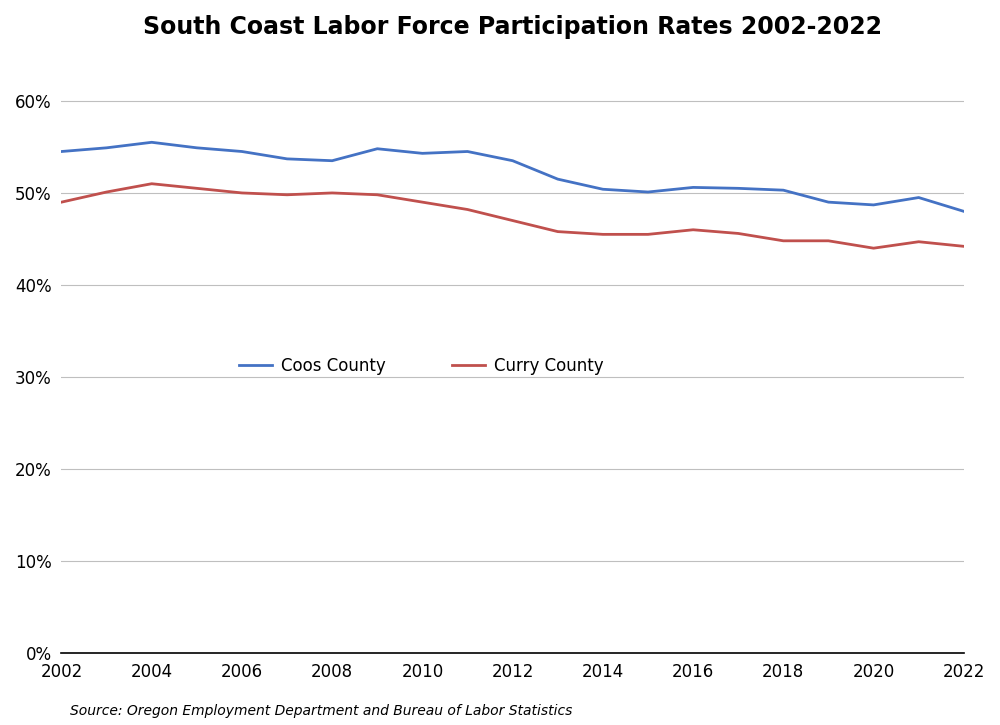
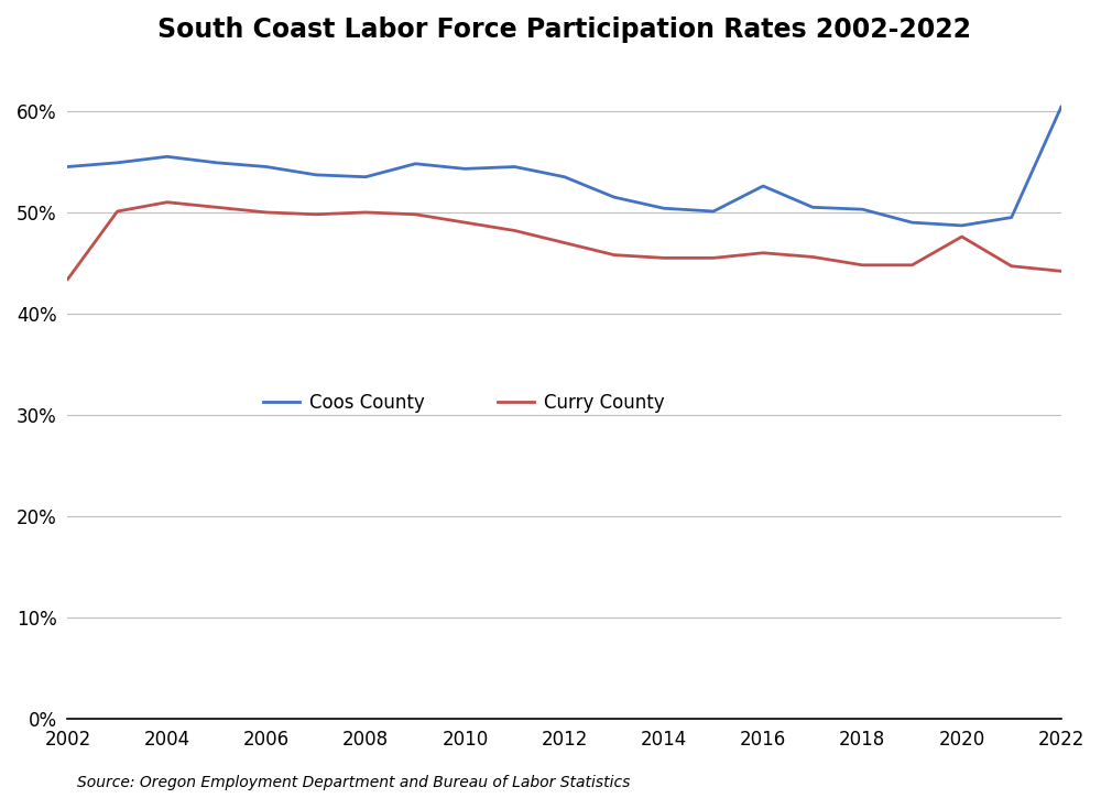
Curry County/2002: 49.0% -> 43.4%
Coos County/2016: 50.6% -> 52.6%
Curry County/2020: 44.0% -> 47.6%
Coos County/2022: 48.0% -> 60.4%
